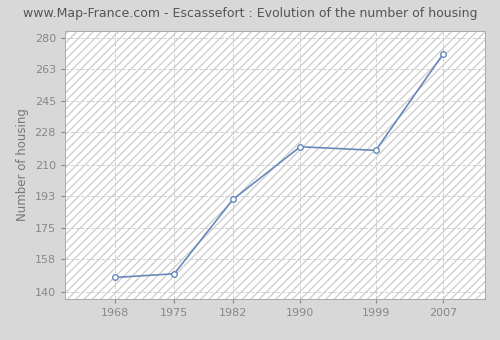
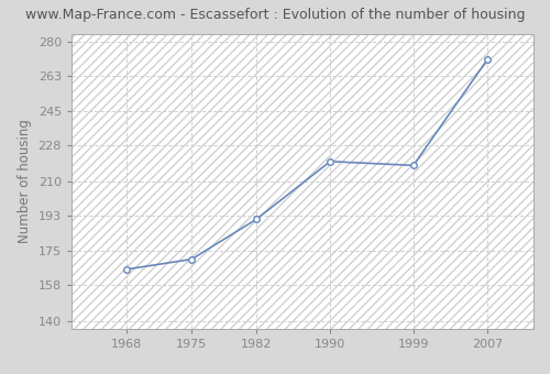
1968: 148 -> 166
1975: 150 -> 171
